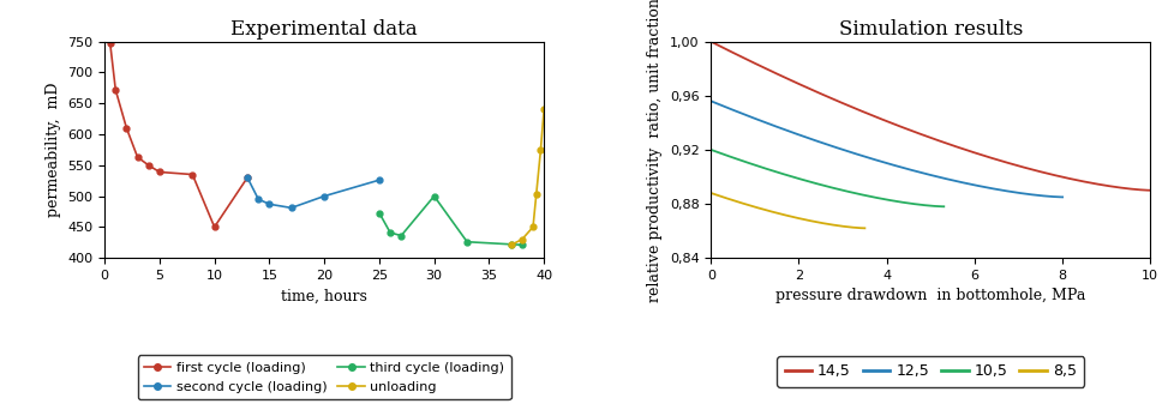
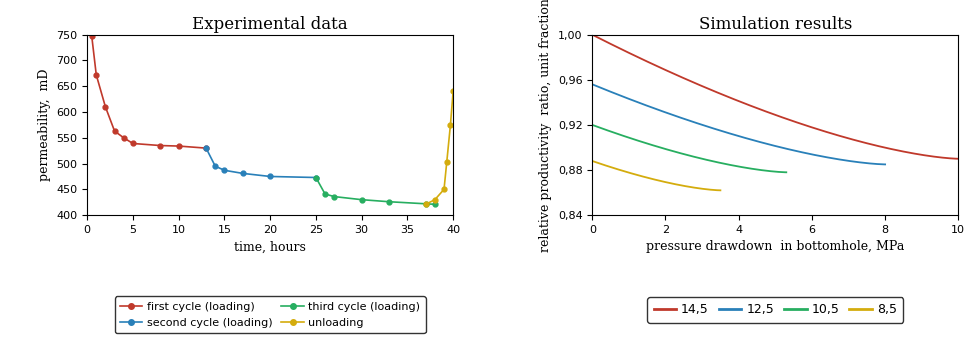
Experimental data/first cycle (loading)/10: 450 -> 534
Experimental data/second cycle (loading)/20: 500 -> 475
Experimental data/second cycle (loading)/25: 526 -> 473
Experimental data/third cycle (loading)/30: 500 -> 430
